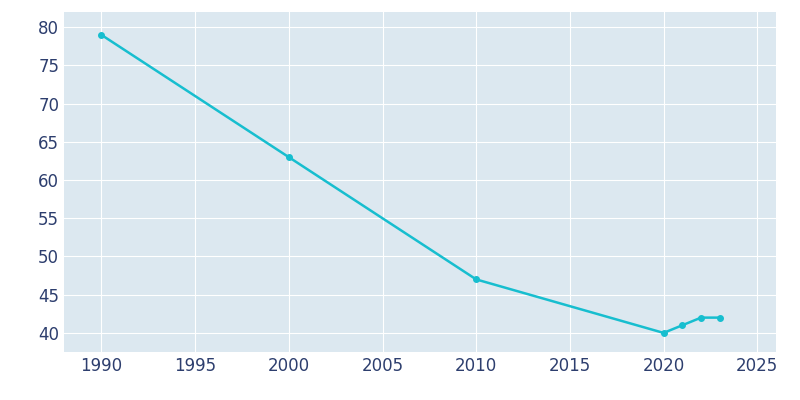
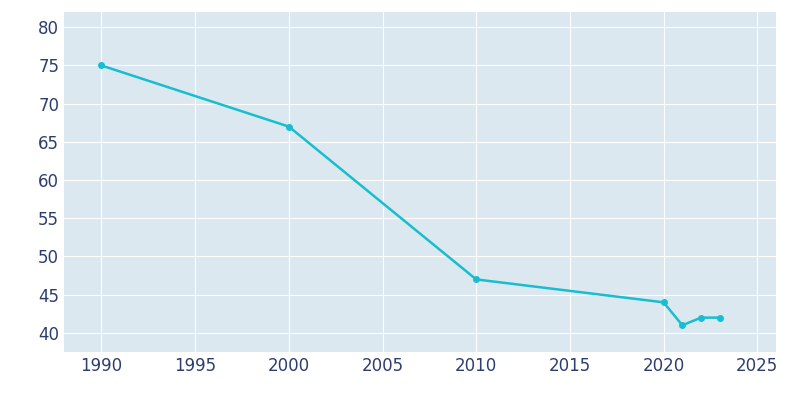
1990: 79 -> 75
2000: 63 -> 67
2020: 40 -> 44
